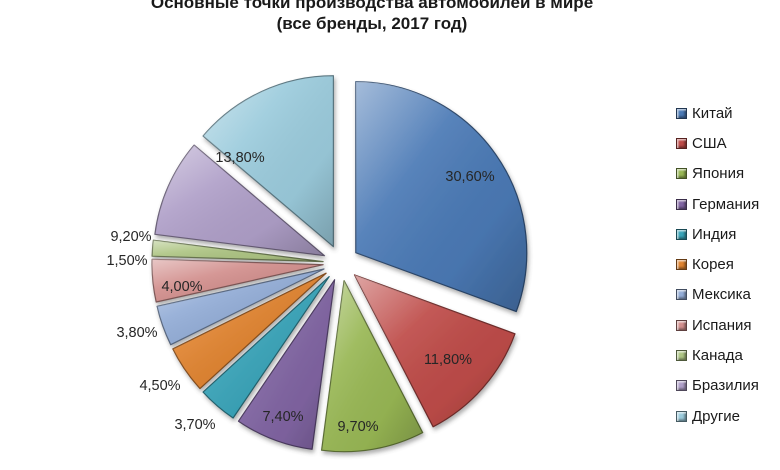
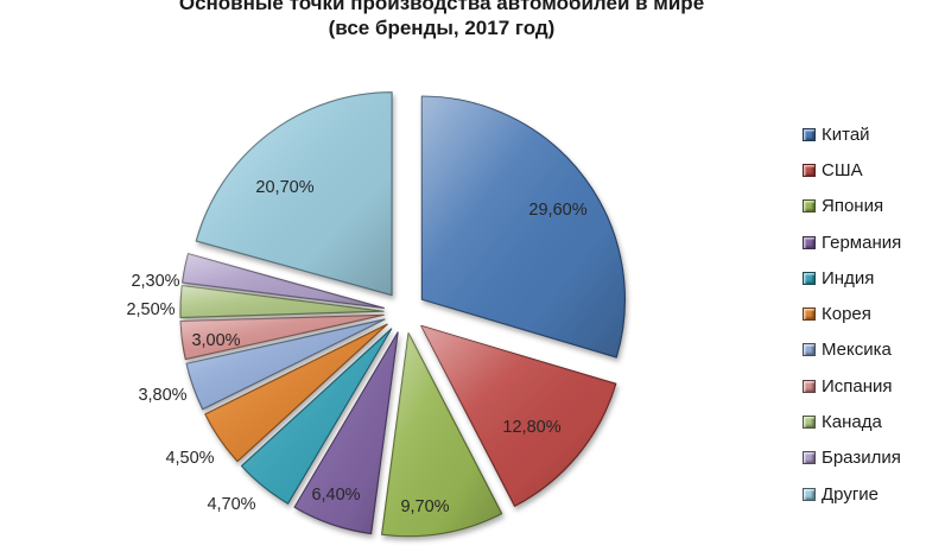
Китай: 30,60% -> 29,60%
США: 11,80% -> 12,80%
Германия: 7,40% -> 6,40%
Индия: 3,70% -> 4,70%
Испания: 4,00% -> 3,00%
Канада: 1,50% -> 2,50%
Бразилия: 9,20% -> 2,30%
Другие: 13,80% -> 20,70%
